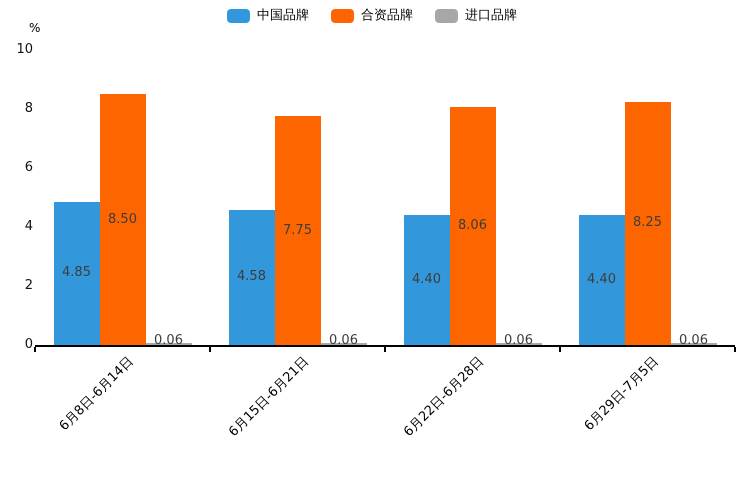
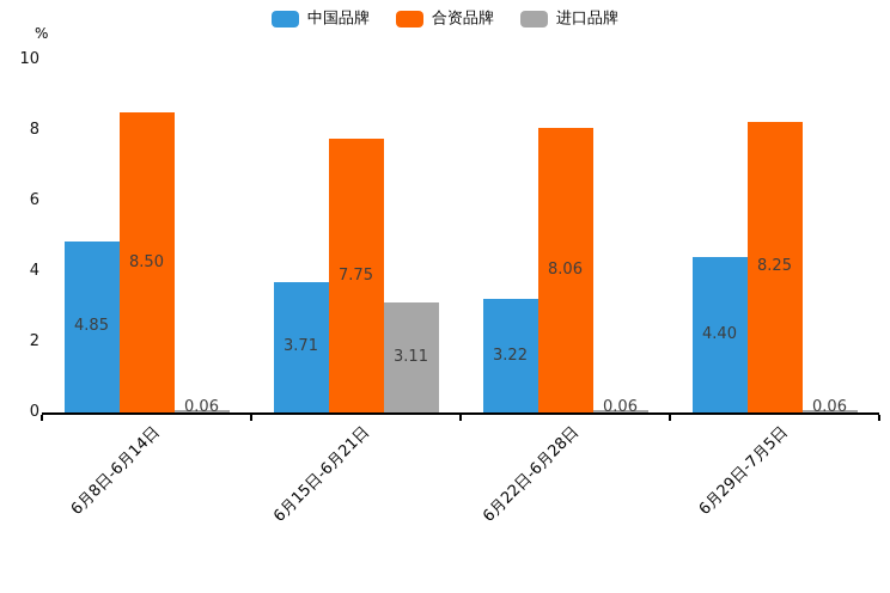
中国品牌/6月15日-6月21日: 4.58 -> 3.71
进口品牌/6月15日-6月21日: 0.06 -> 3.11
中国品牌/6月22日-6月28日: 4.40 -> 3.22
